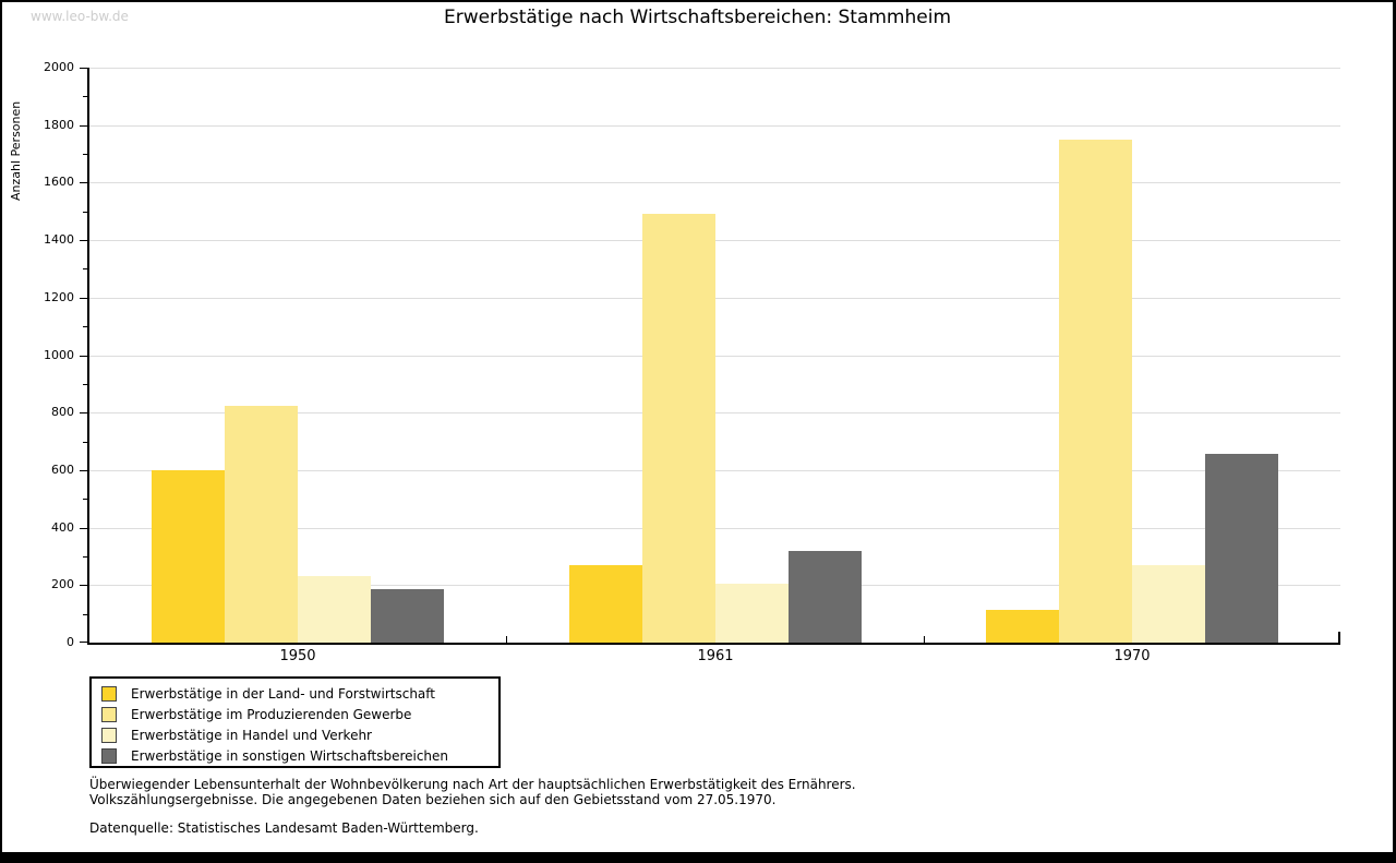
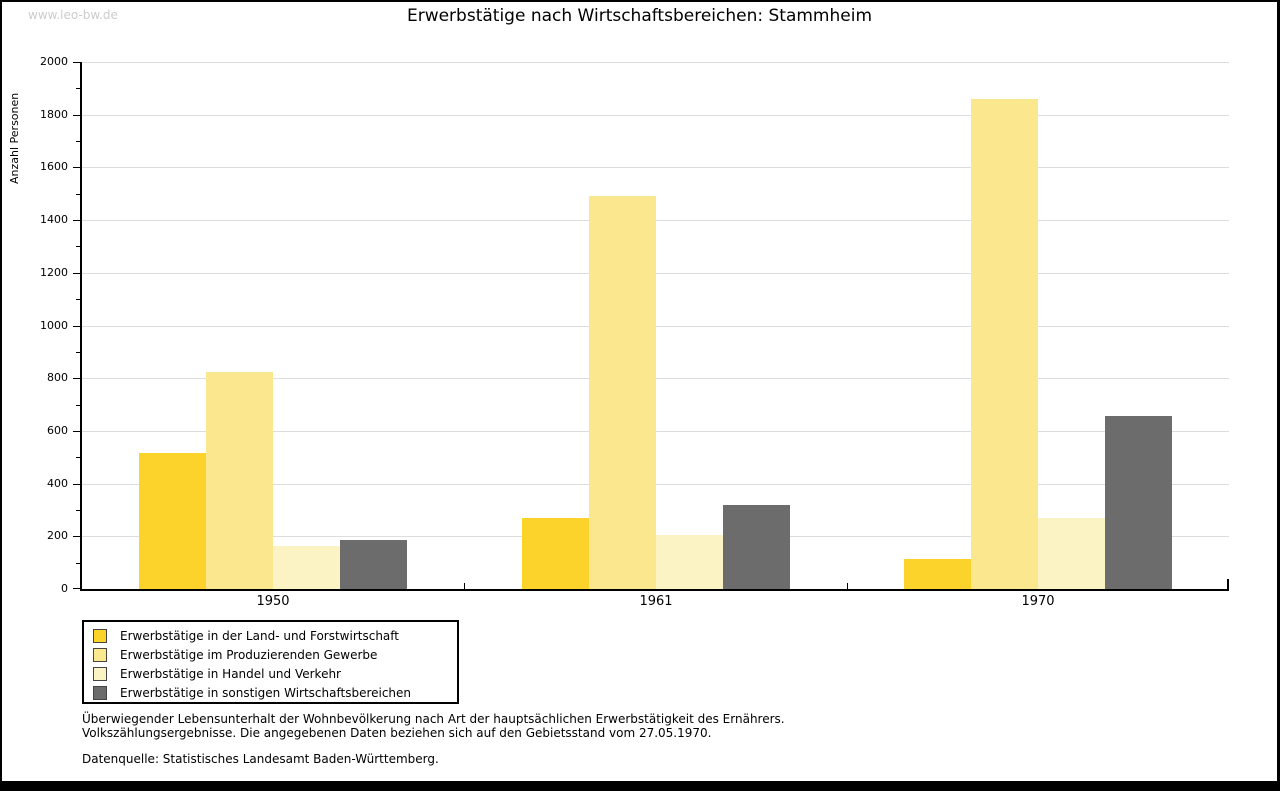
Erwerbstätige in der Land- und Forstwirtschaft/1950: 600 -> 520
Erwerbstätige in Handel und Verkehr/1950: 230 -> 160
Erwerbstätige im Produzierenden Gewerbe/1970: 1750 -> 1860
